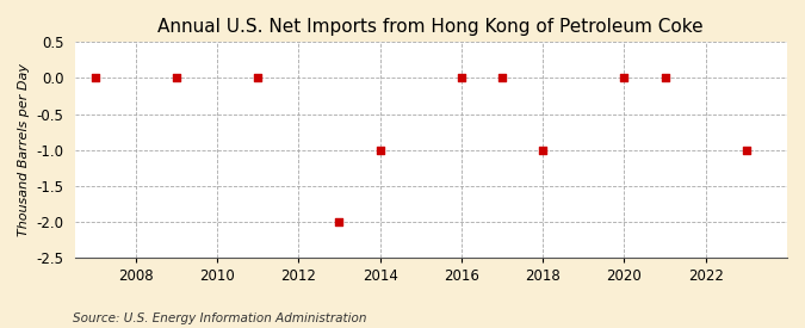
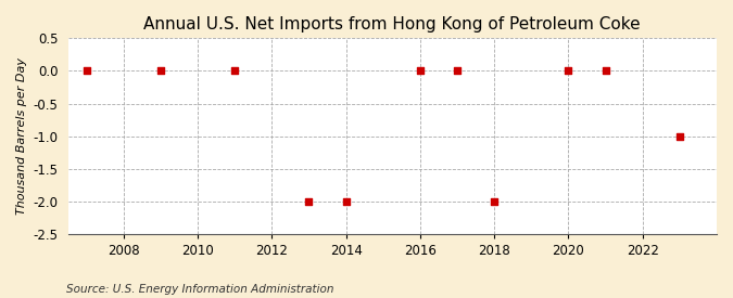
2014: -1 -> -2
2018: -1 -> -2
